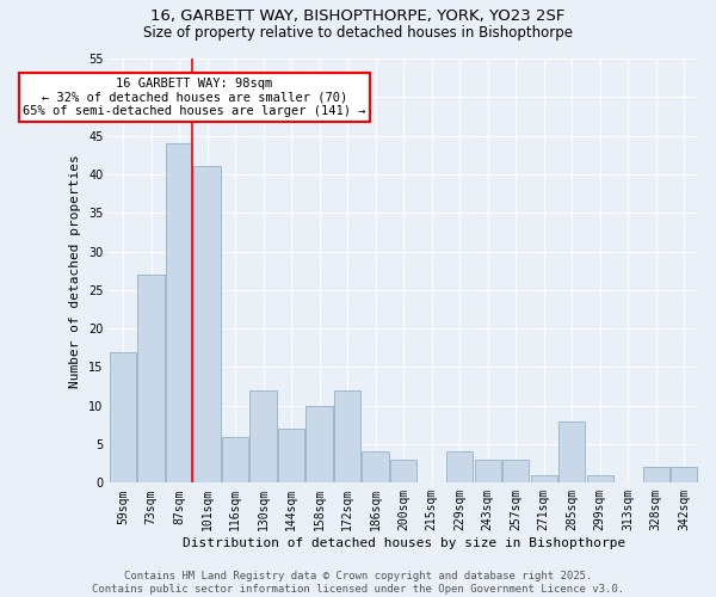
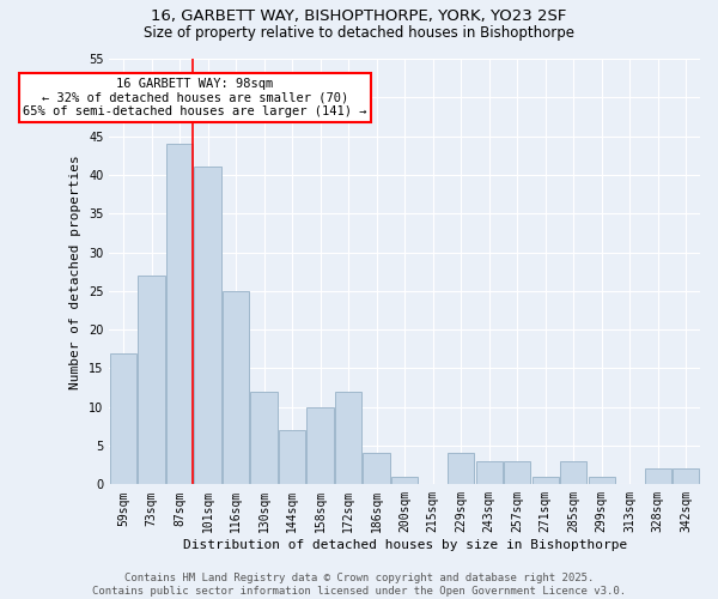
116sqm: 6 -> 25
200sqm: 3 -> 1
285sqm: 8 -> 3
